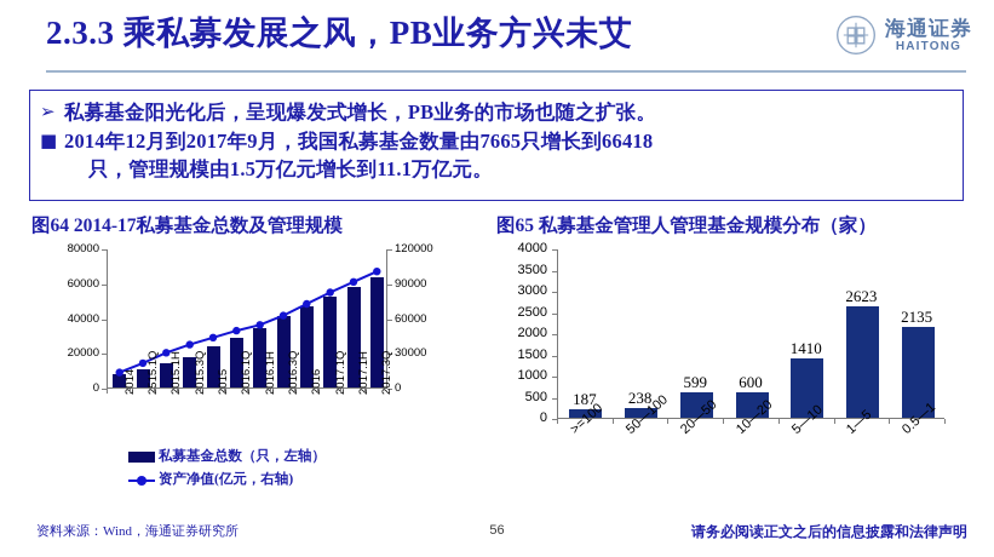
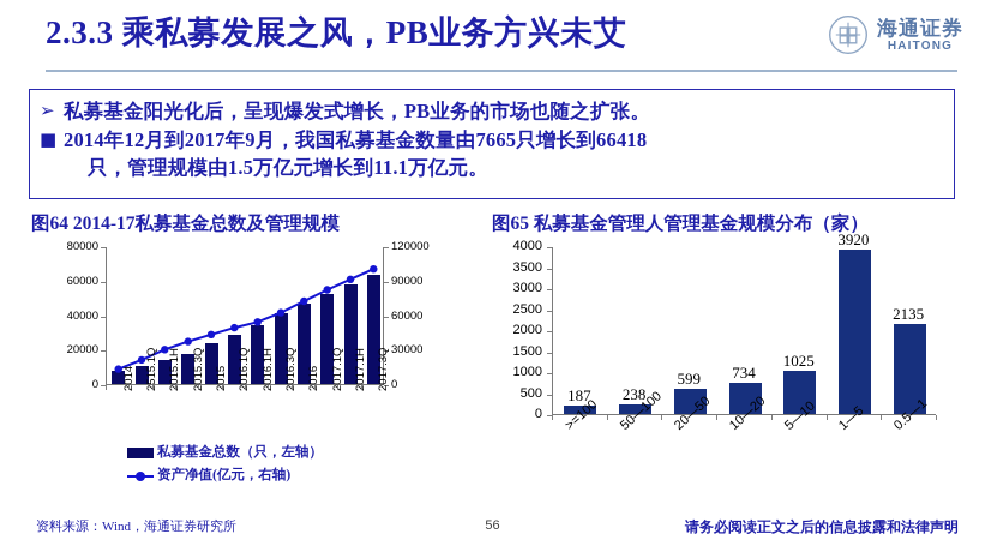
图65 私募基金管理人管理基金规模分布（家）/10—20: 600 -> 734
图65 私募基金管理人管理基金规模分布（家）/5—10: 1410 -> 1025
图65 私募基金管理人管理基金规模分布（家）/1—5: 2623 -> 3920
